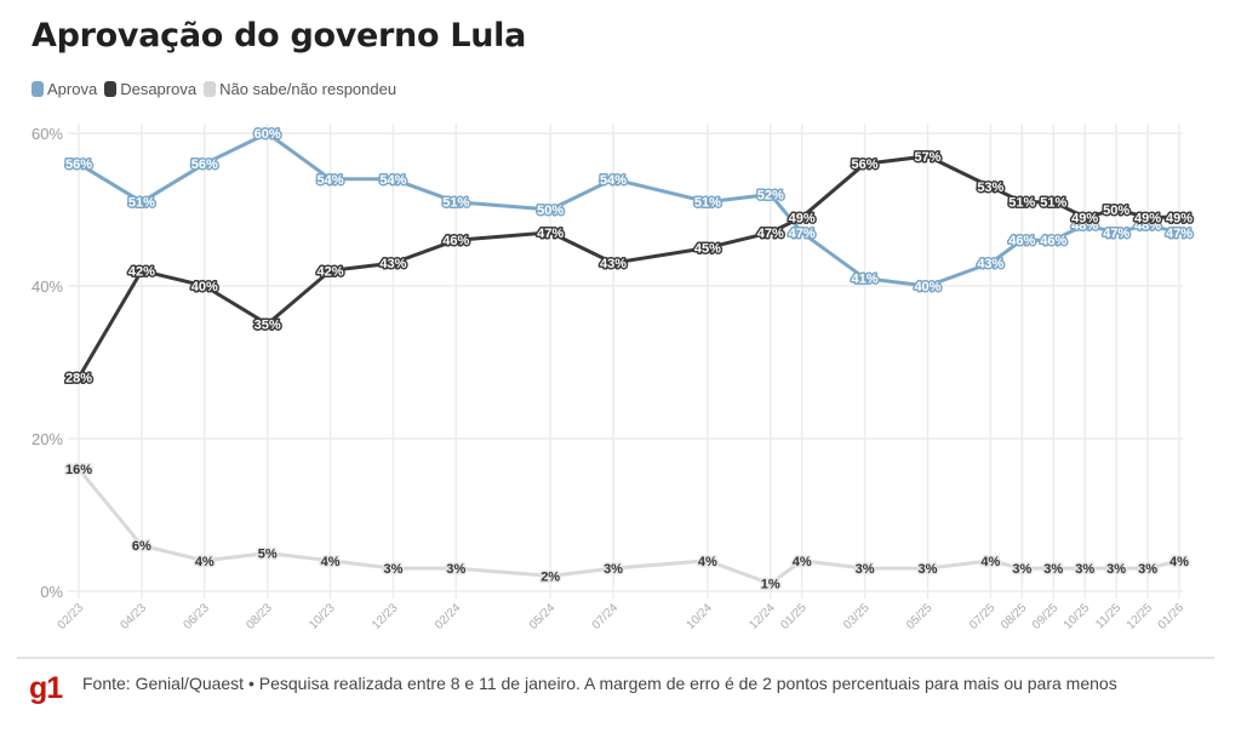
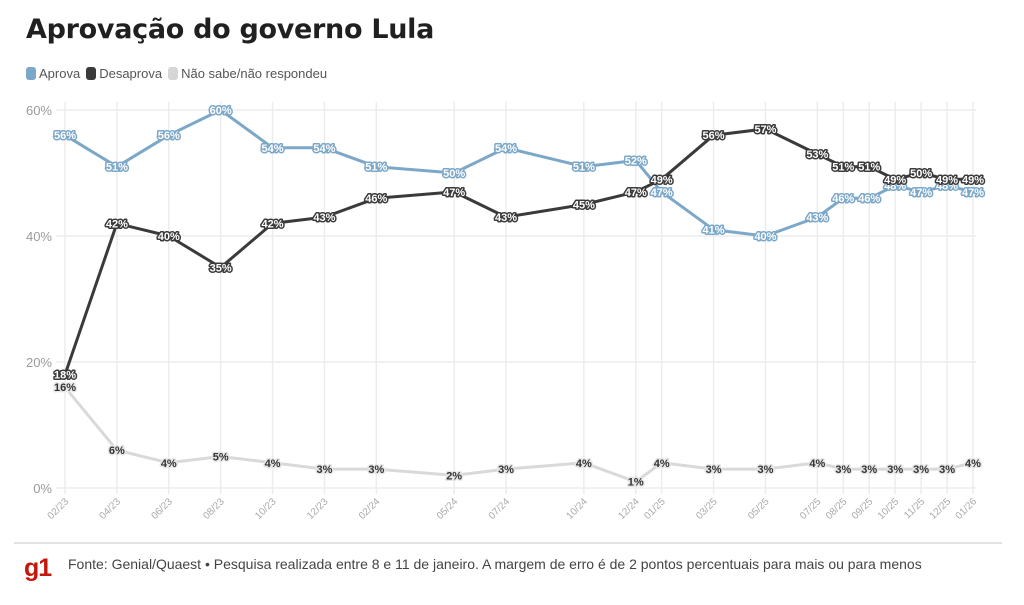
Desaprova/02/23: 28% -> 18%
